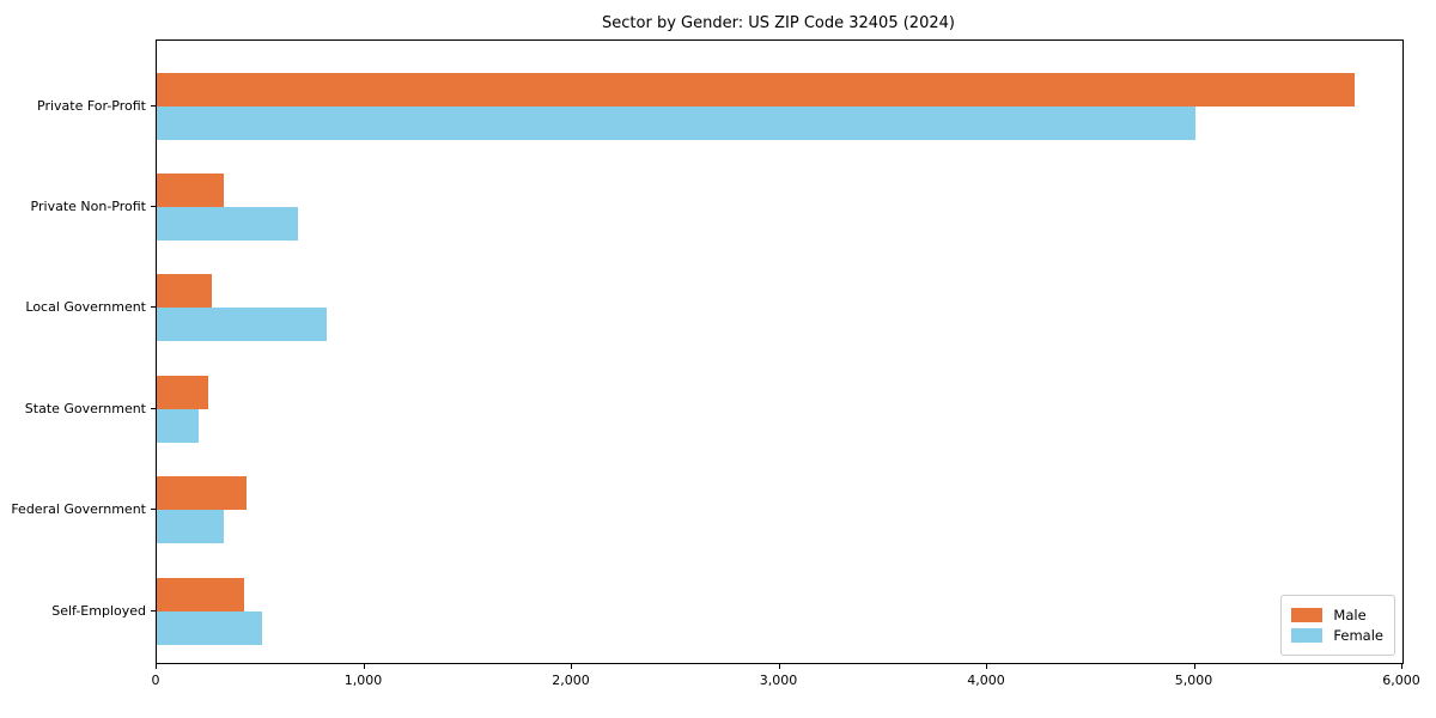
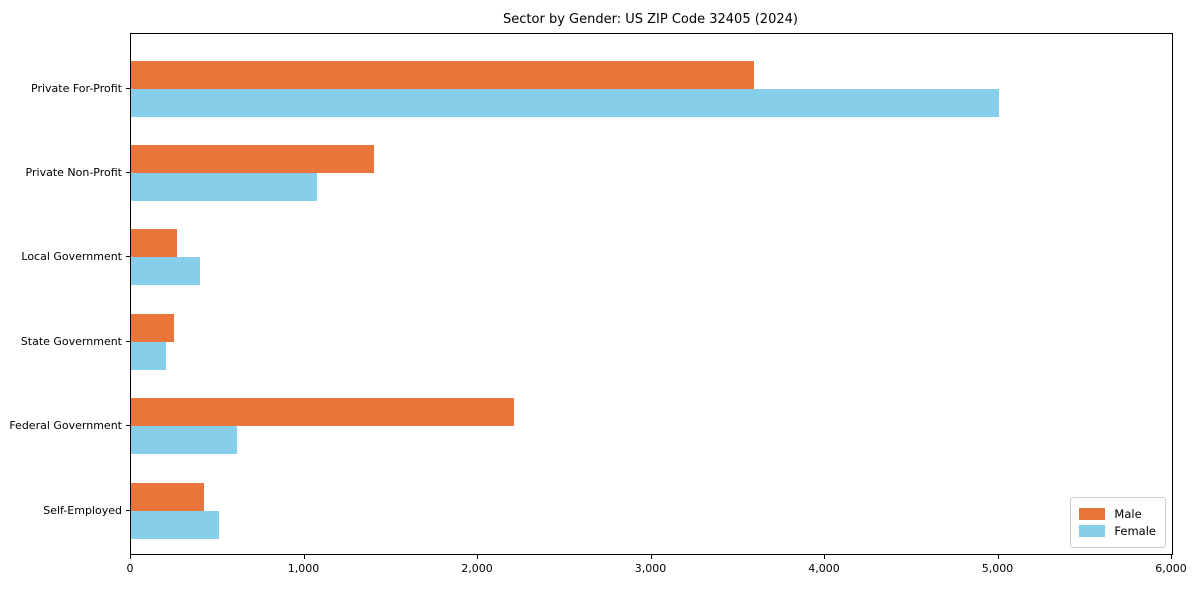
Male/Private For-Profit: 5770 -> 3590
Male/Private Non-Profit: 320 -> 1400
Female/Private Non-Profit: 680 -> 1070
Female/Local Government: 820 -> 400
Male/Federal Government: 430 -> 2210
Female/Federal Government: 320 -> 610
